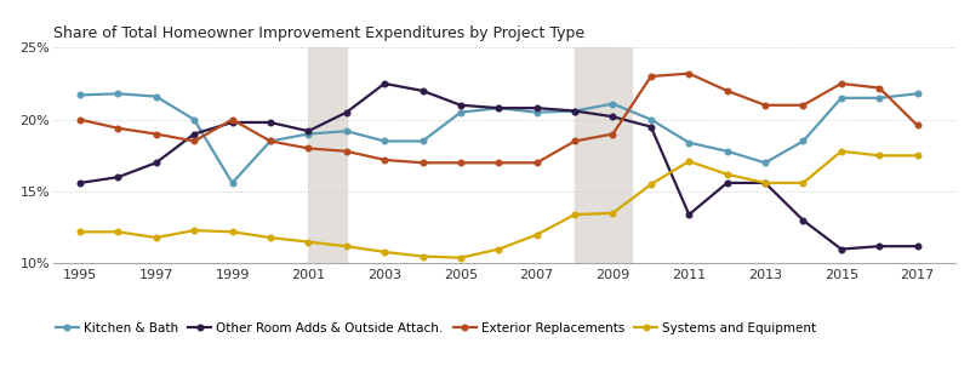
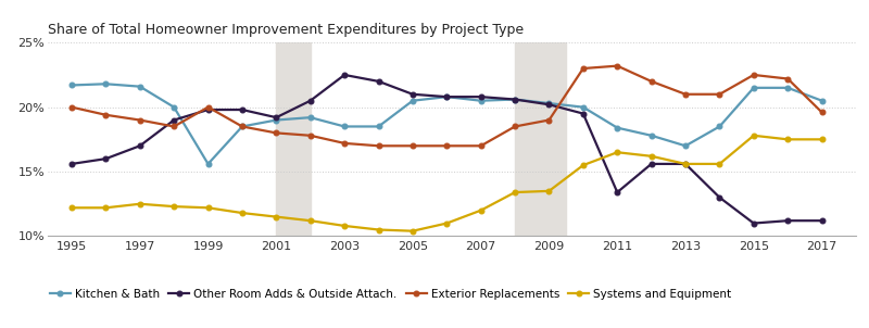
Systems and Equipment/1997: 11.8% -> 12.5%
Kitchen & Bath/2009: 21.1% -> 20.3%
Systems and Equipment/2011: 17.1% -> 16.5%
Kitchen & Bath/2017: 21.8% -> 20.5%
